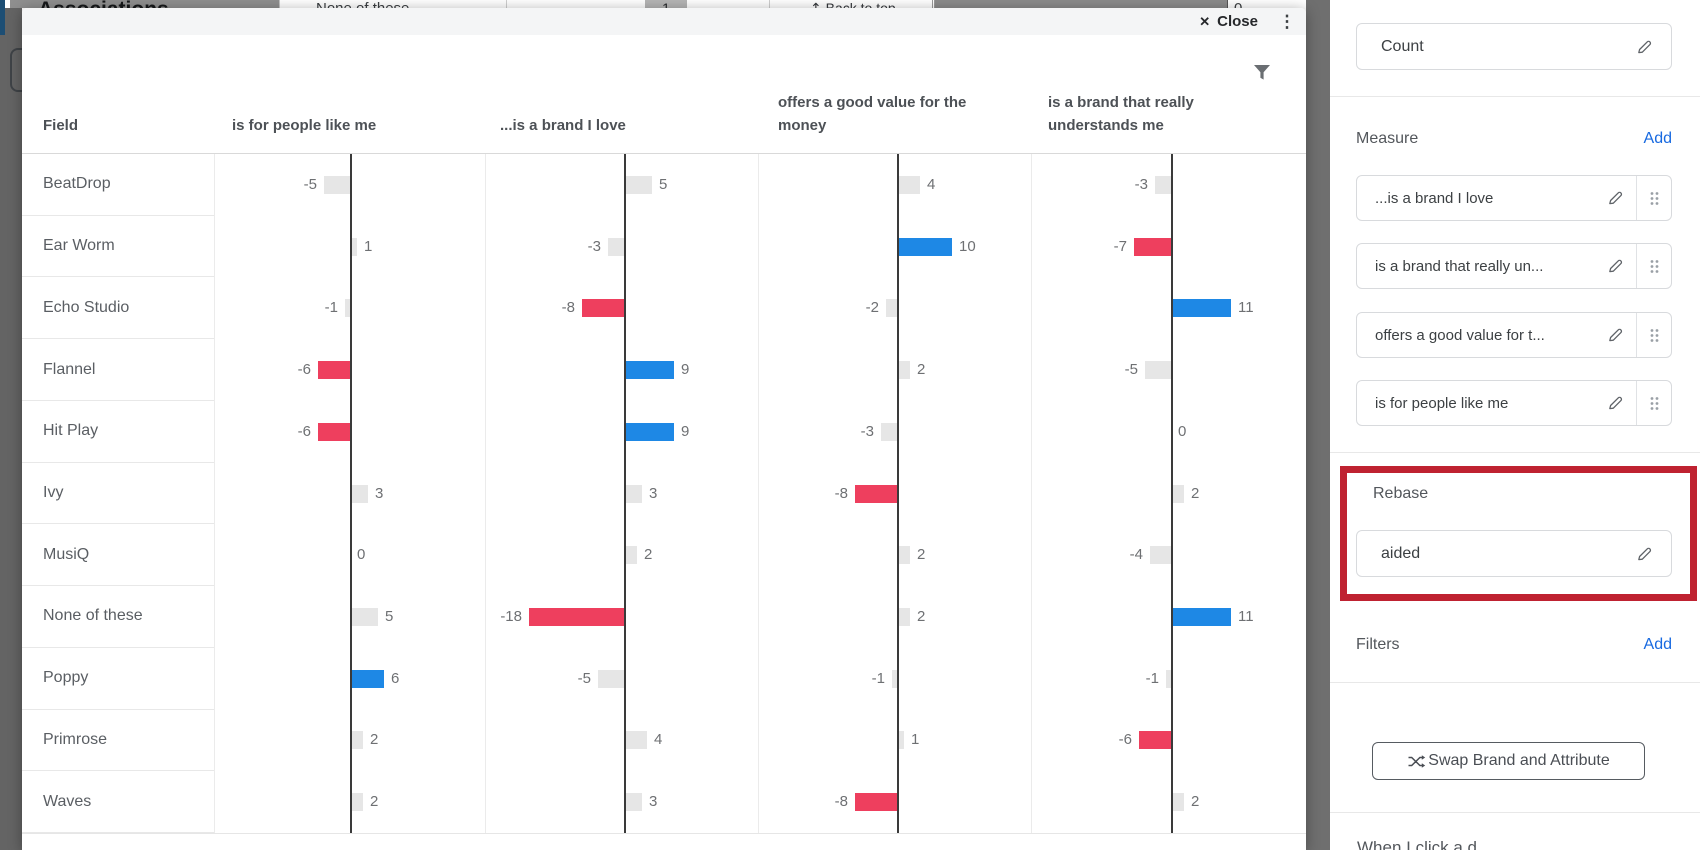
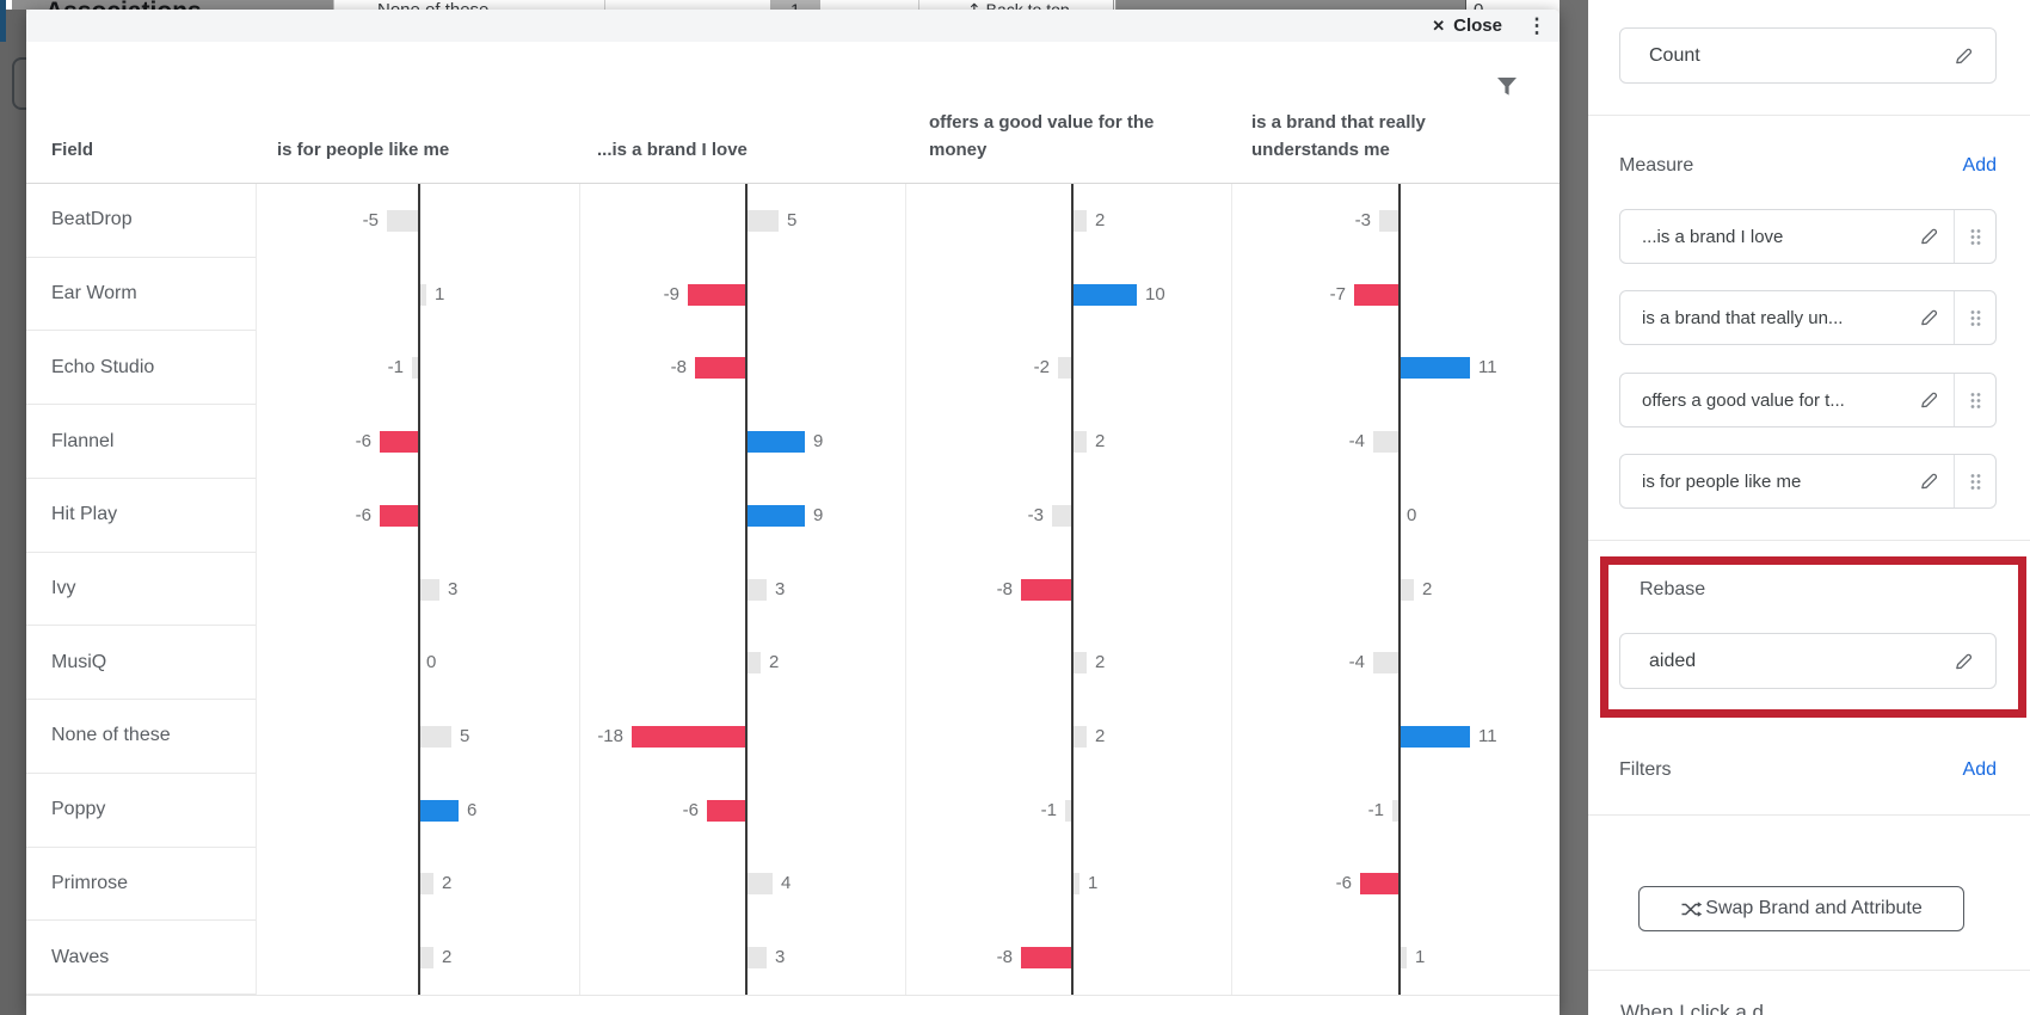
offers a good value for the money/BeatDrop: 4 -> 2
...is a brand I love/Ear Worm: -3 -> -9
is a brand that really understands me/Flannel: -5 -> -4
...is a brand I love/Poppy: -5 -> -6
is a brand that really understands me/Waves: 2 -> 1
